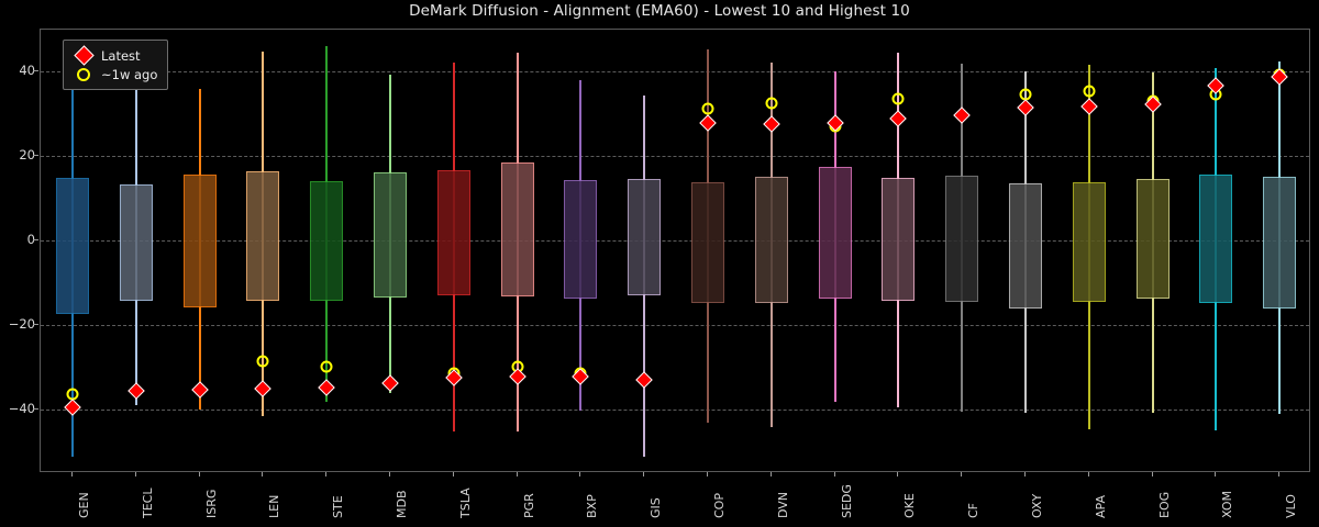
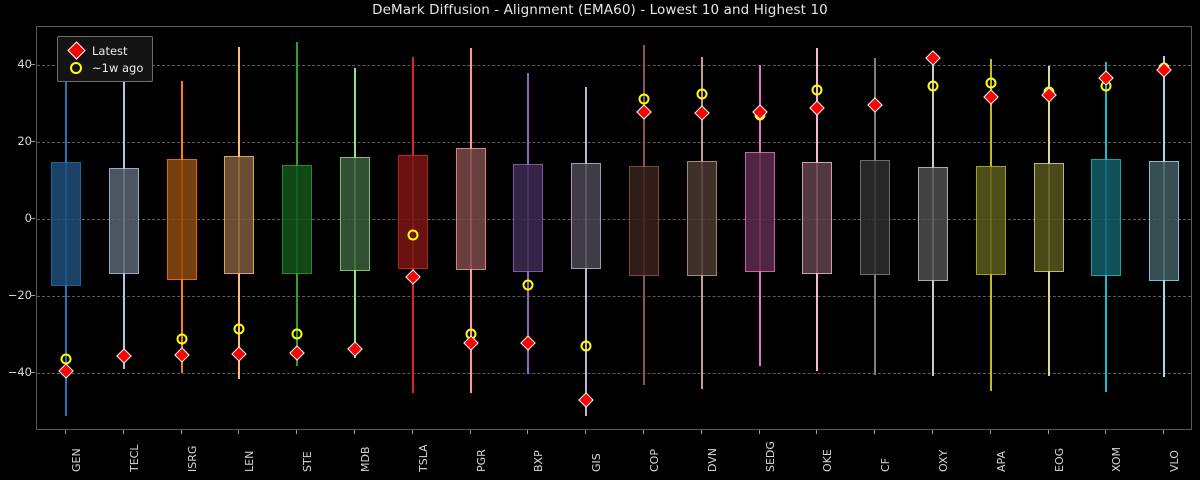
~1w ago/ISRG: -35 -> -31
Latest/TSLA: -32 -> -15
~1w ago/TSLA: -31 -> -4
~1w ago/BXP: -31 -> -17
Latest/GIS: -33 -> -47
Latest/OXY: 32 -> 42
